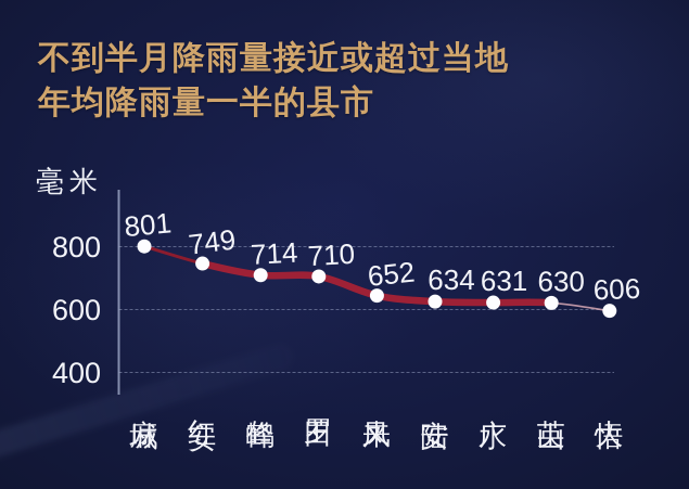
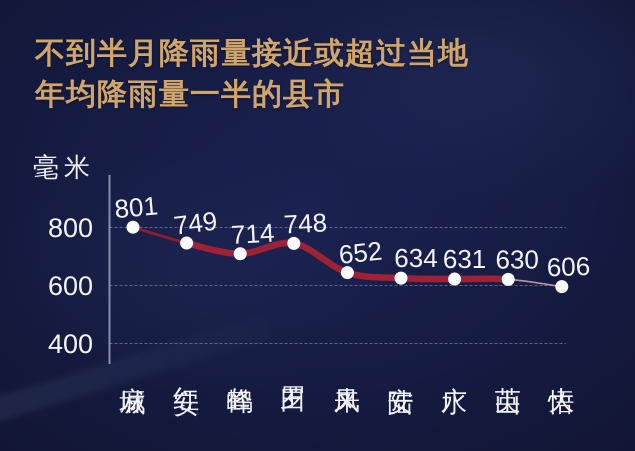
罗田: 710 -> 748
